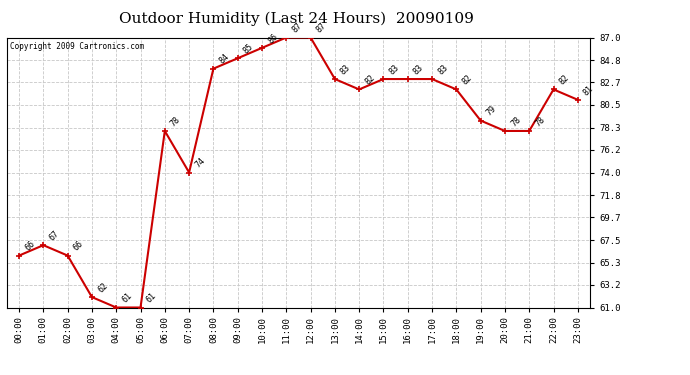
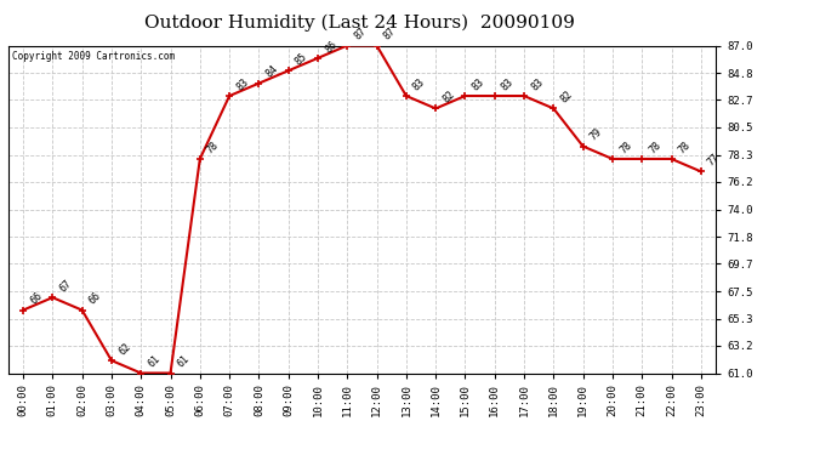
07:00: 74 -> 83
22:00: 82 -> 78
23:00: 81 -> 77
